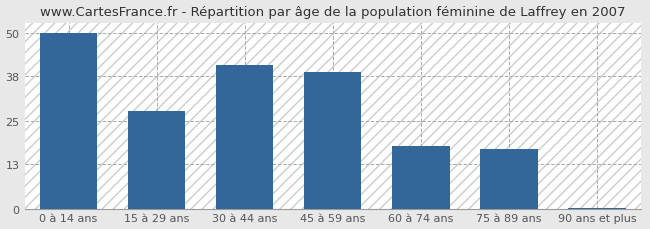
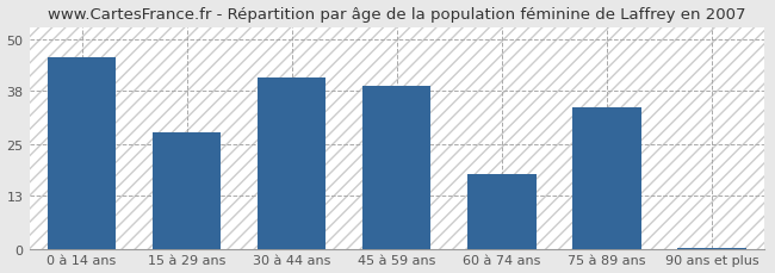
0 à 14 ans: 50.0 -> 46.0
75 à 89 ans: 17.0 -> 34.0
